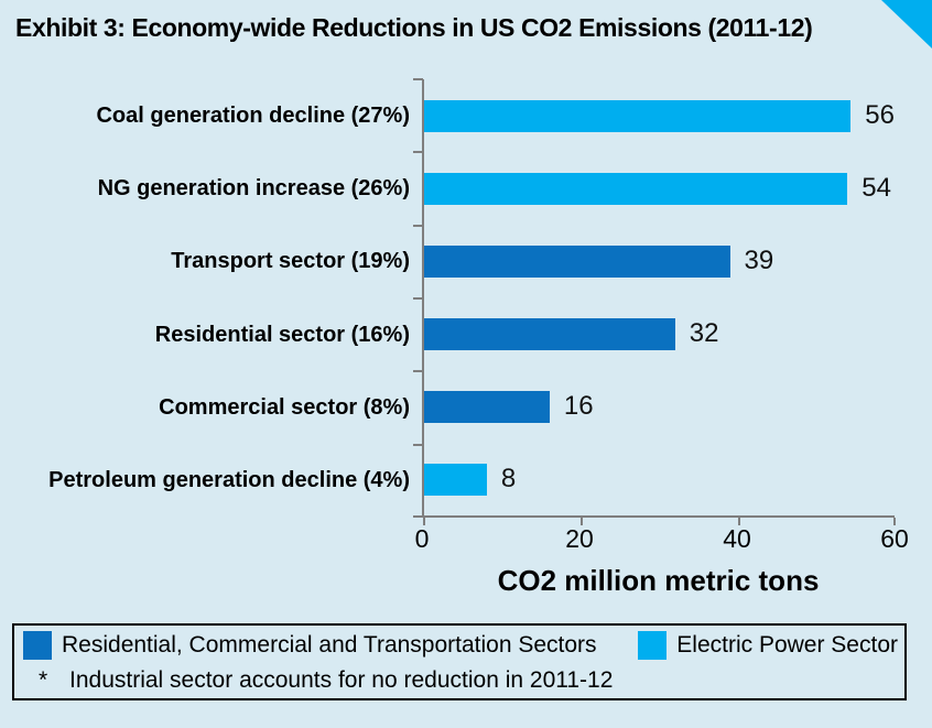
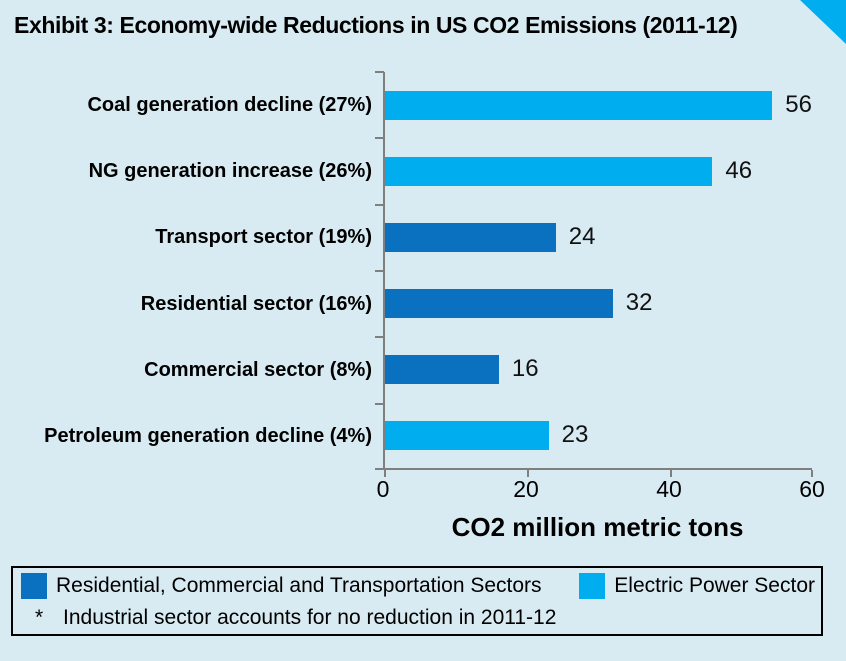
NG generation increase (26%): 54 -> 46
Transport sector (19%): 39 -> 24
Petroleum generation decline (4%): 8 -> 23
